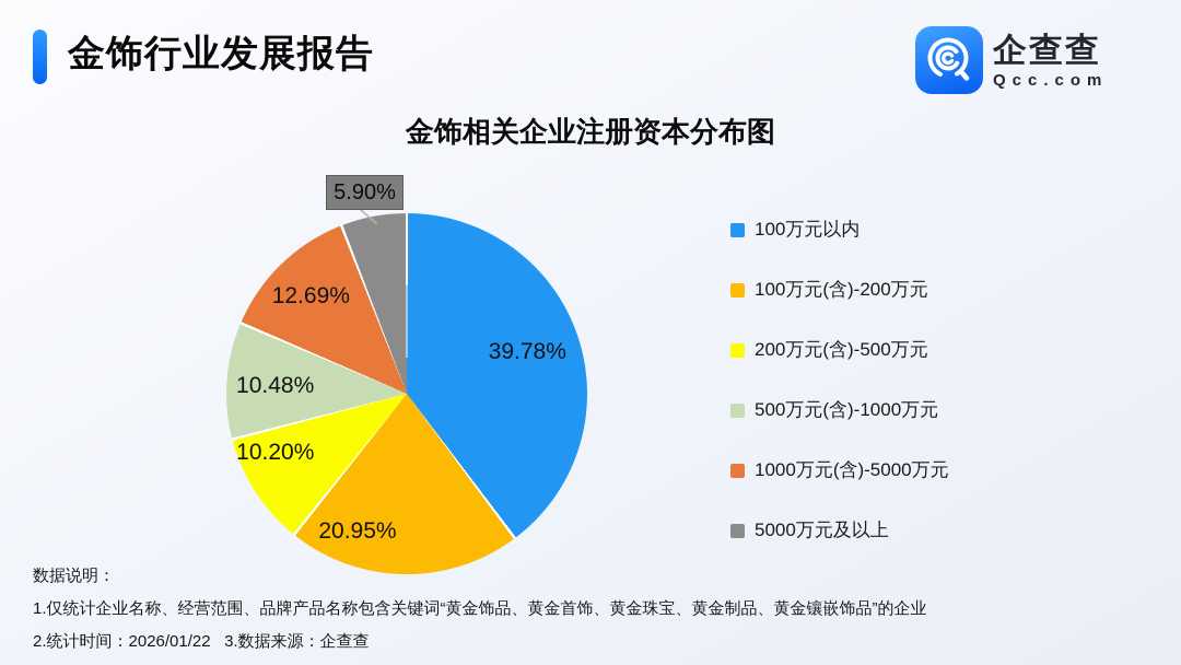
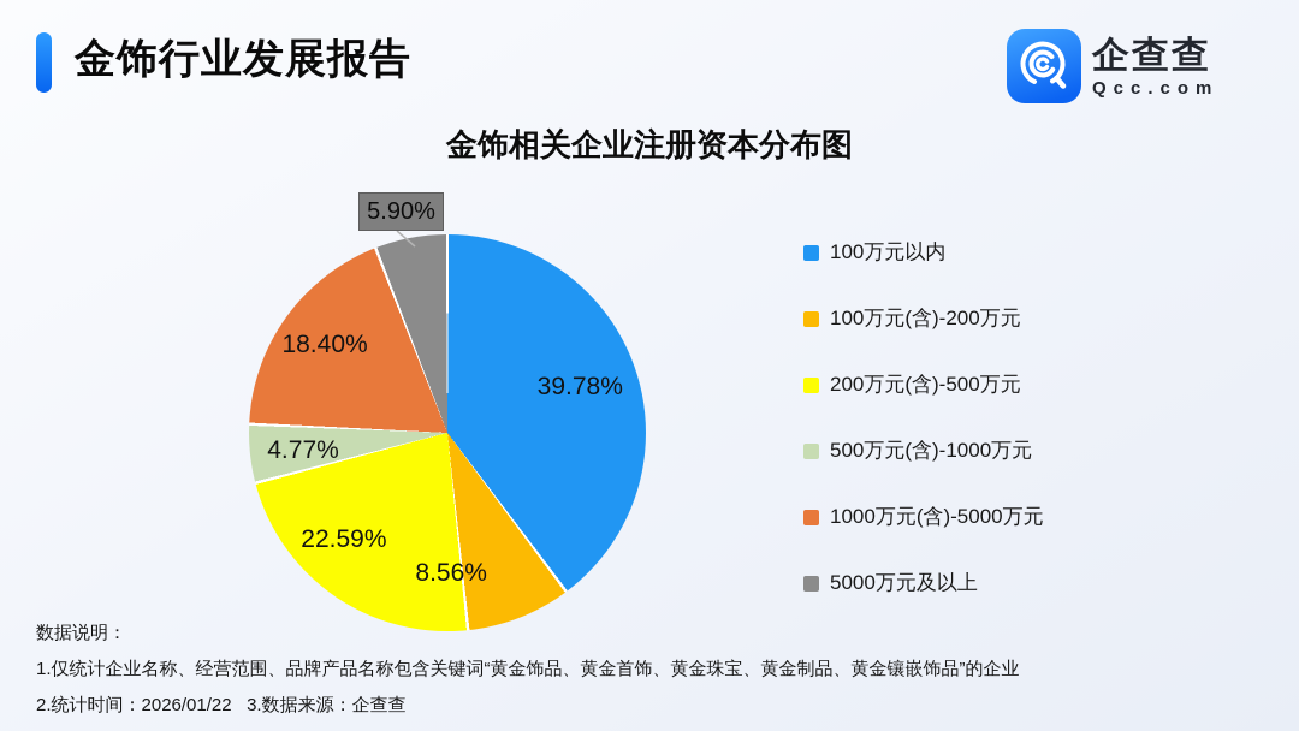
100万元(含)-200万元: 20.95% -> 8.56%
200万元(含)-500万元: 10.20% -> 22.59%
500万元(含)-1000万元: 10.48% -> 4.77%
1000万元(含)-5000万元: 12.69% -> 18.40%
